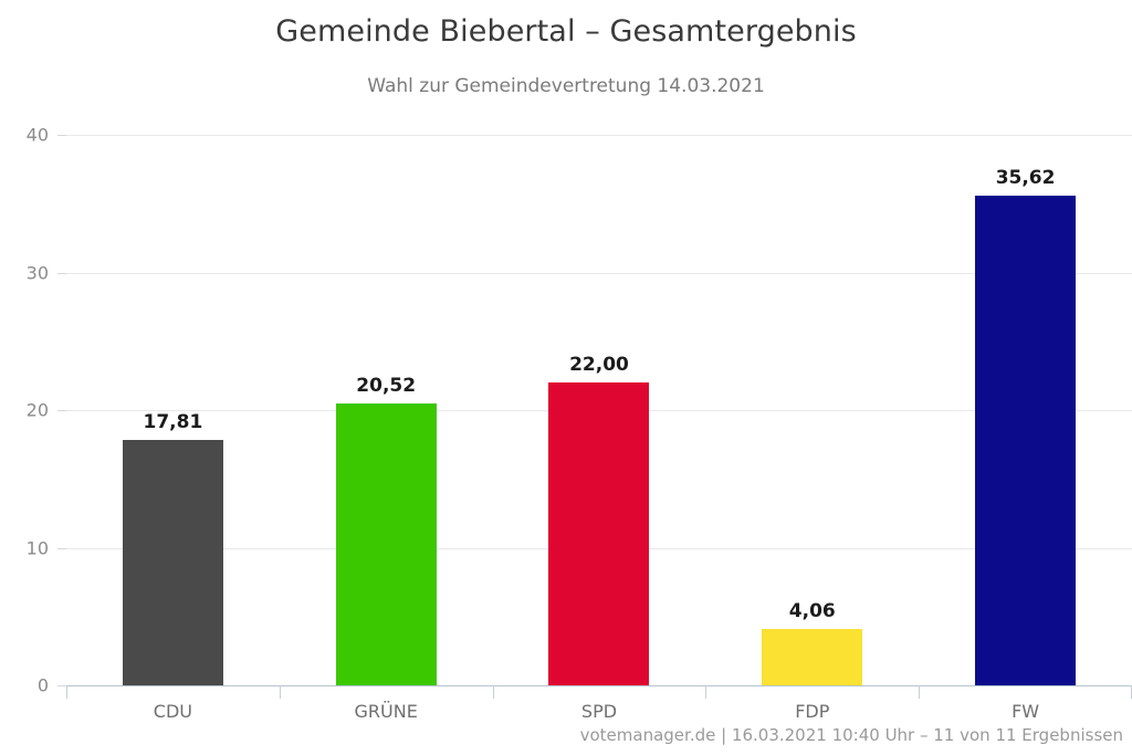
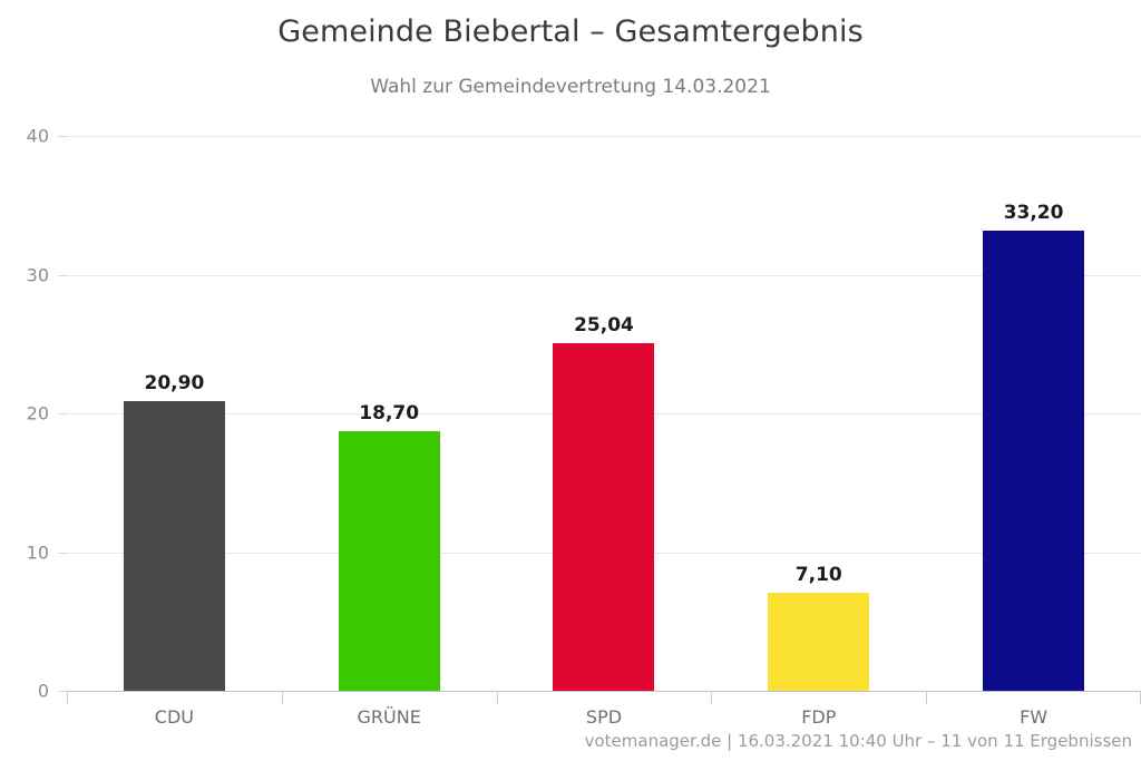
CDU: 17,81 -> 20,90
GRÜNE: 20,52 -> 18,70
SPD: 22,00 -> 25,04
FDP: 4,06 -> 7,10
FW: 35,62 -> 33,20
